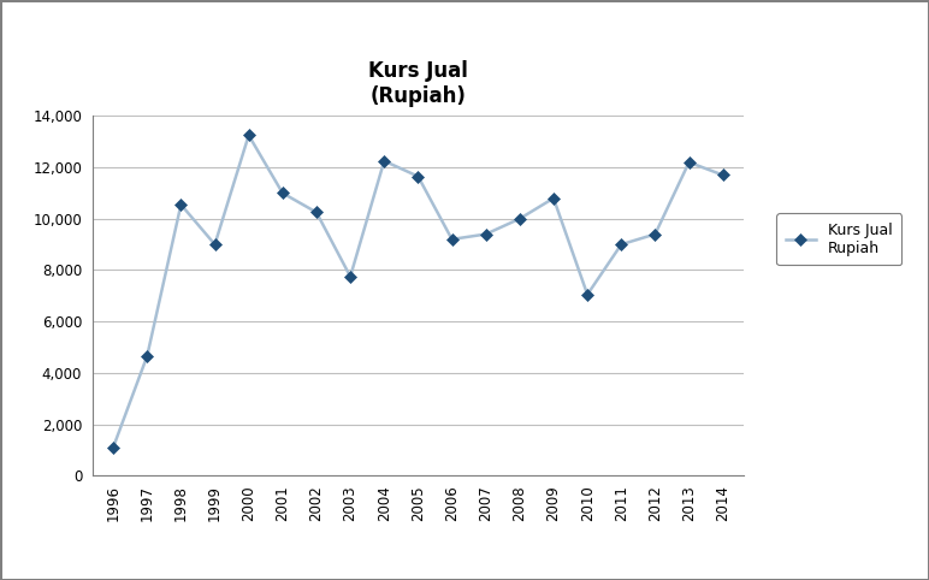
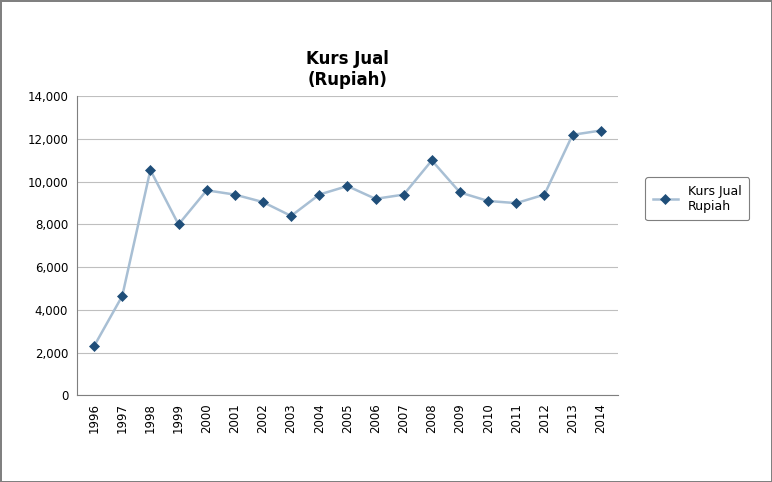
1996: 1,100 -> 2,300
1999: 9,000 -> 8,000
2000: 13,250 -> 9,600
2001: 11,000 -> 9,400
2002: 10,250 -> 9,050
2003: 7,750 -> 8,400
2004: 12,250 -> 9,400
2005: 11,650 -> 9,800
2008: 10,000 -> 11,000
2009: 10,800 -> 9,500
2010: 7,050 -> 9,100
2014: 11,700 -> 12,400
